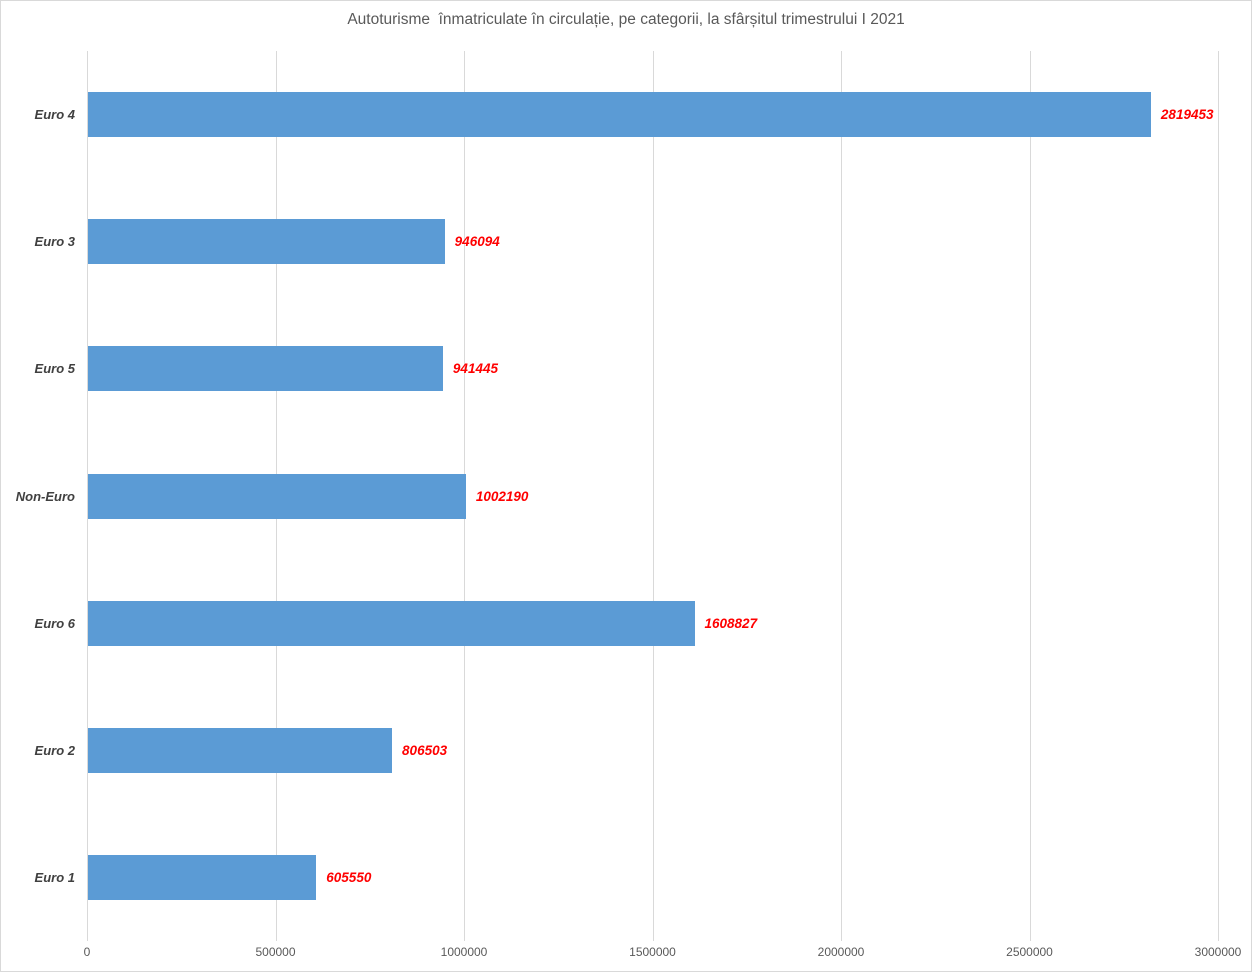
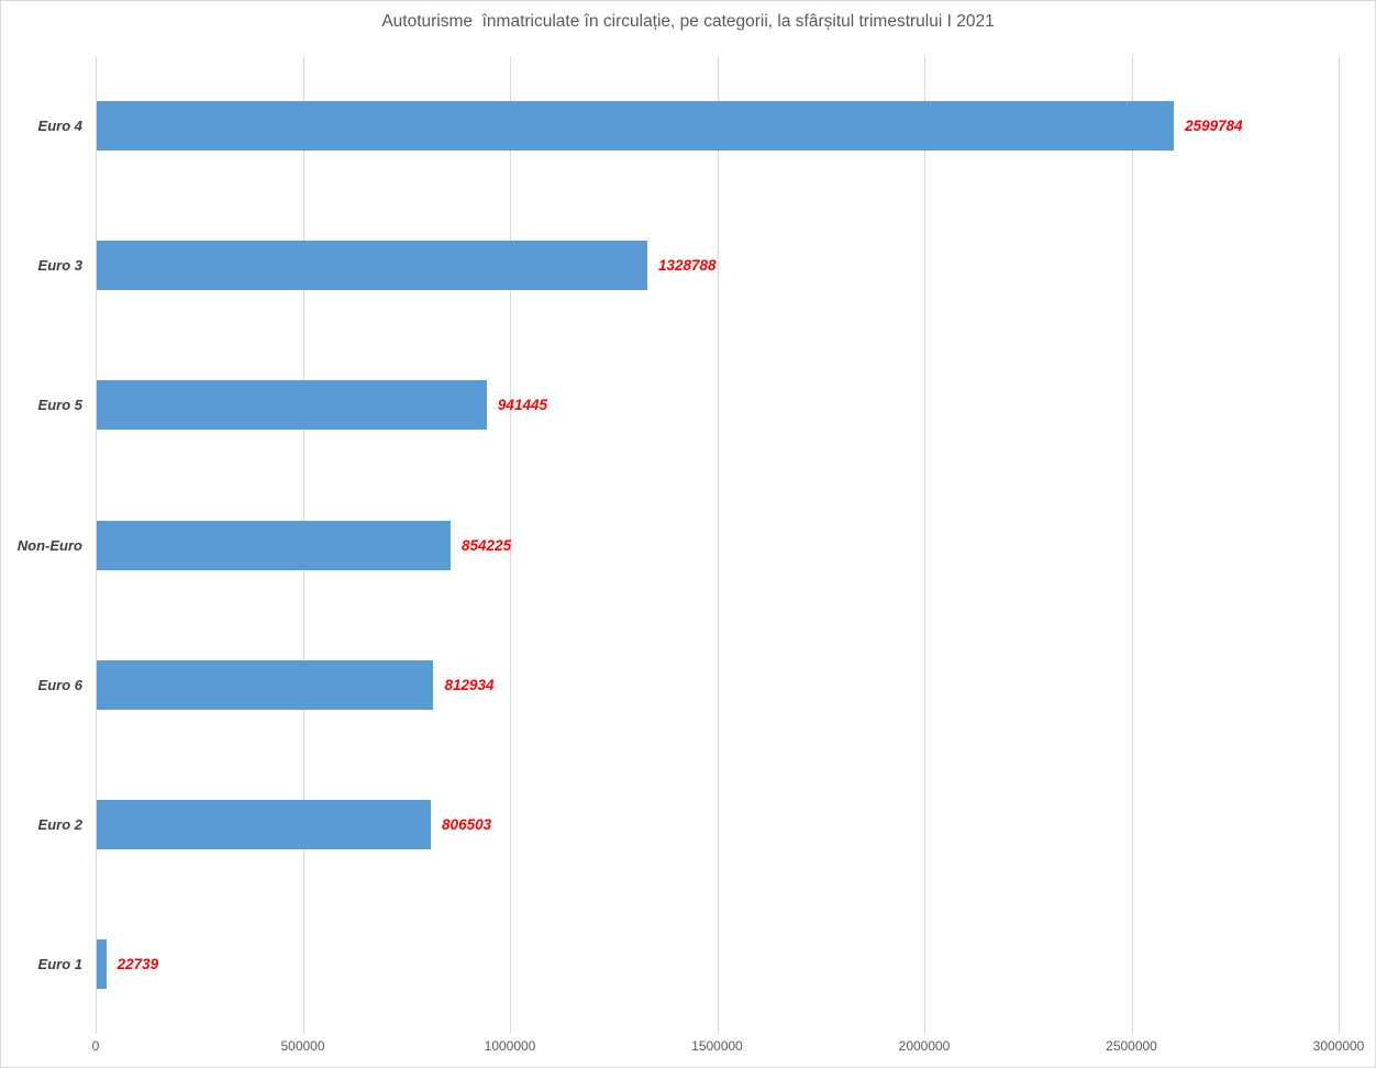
Euro 4: 2819453 -> 2599784
Euro 3: 946094 -> 1328788
Non-Euro: 1002190 -> 854225
Euro 6: 1608827 -> 812934
Euro 1: 605550 -> 22739
